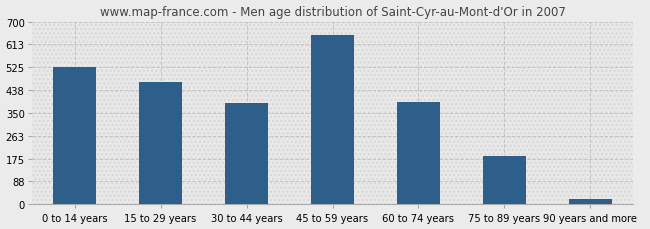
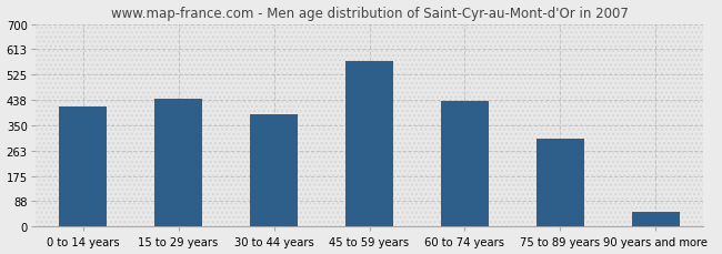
0 to 14 years: 525 -> 415
15 to 29 years: 470 -> 440
45 to 59 years: 650 -> 570
60 to 74 years: 393 -> 435
75 to 89 years: 185 -> 305
90 years and more: 22 -> 50
